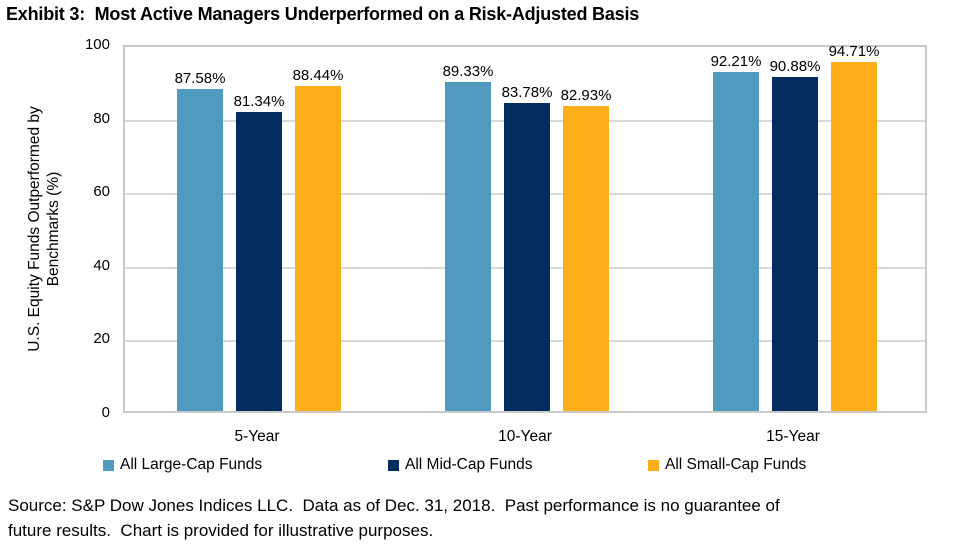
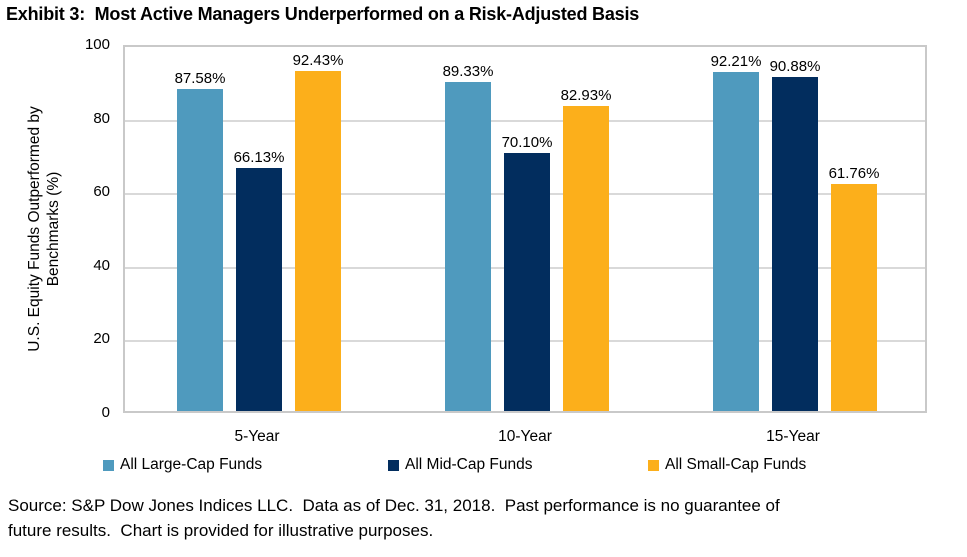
All Mid-Cap Funds/5-Year: 81.34% -> 66.13%
All Small-Cap Funds/5-Year: 88.44% -> 92.43%
All Mid-Cap Funds/10-Year: 83.78% -> 70.10%
All Small-Cap Funds/15-Year: 94.71% -> 61.76%
